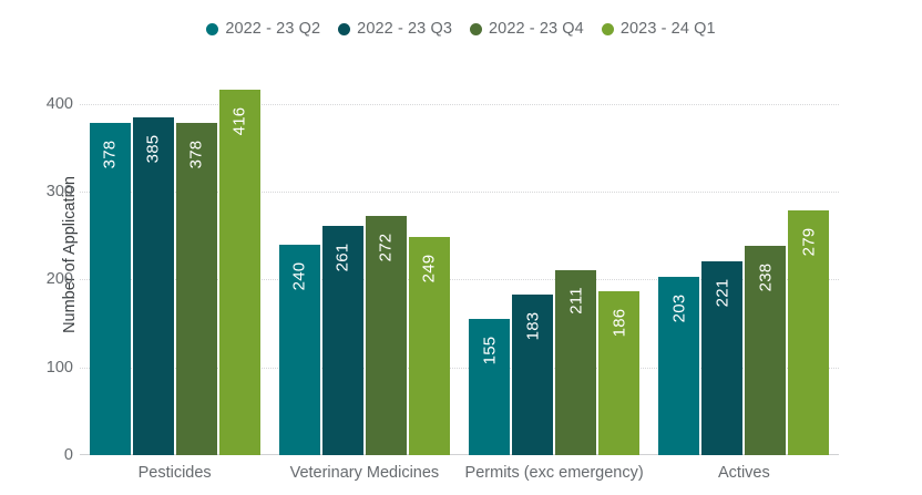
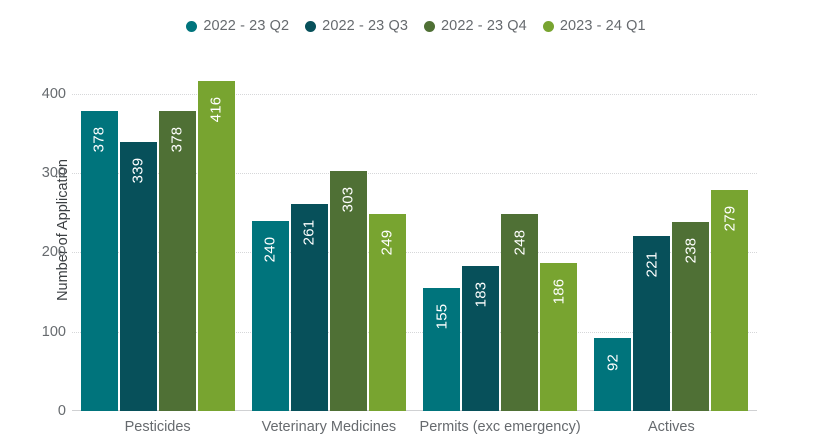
2022 - 23 Q3/Pesticides: 385 -> 339
2022 - 23 Q4/Veterinary Medicines: 272 -> 303
2022 - 23 Q4/Permits (exc emergency): 211 -> 248
2022 - 23 Q2/Actives: 203 -> 92
